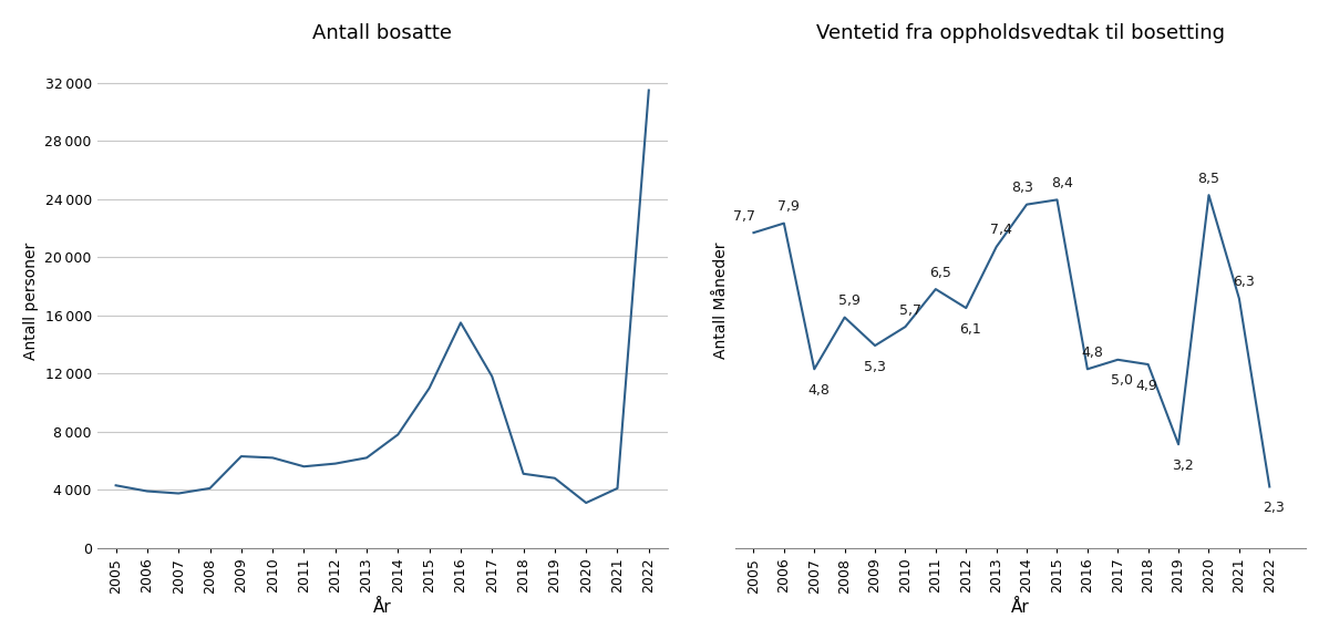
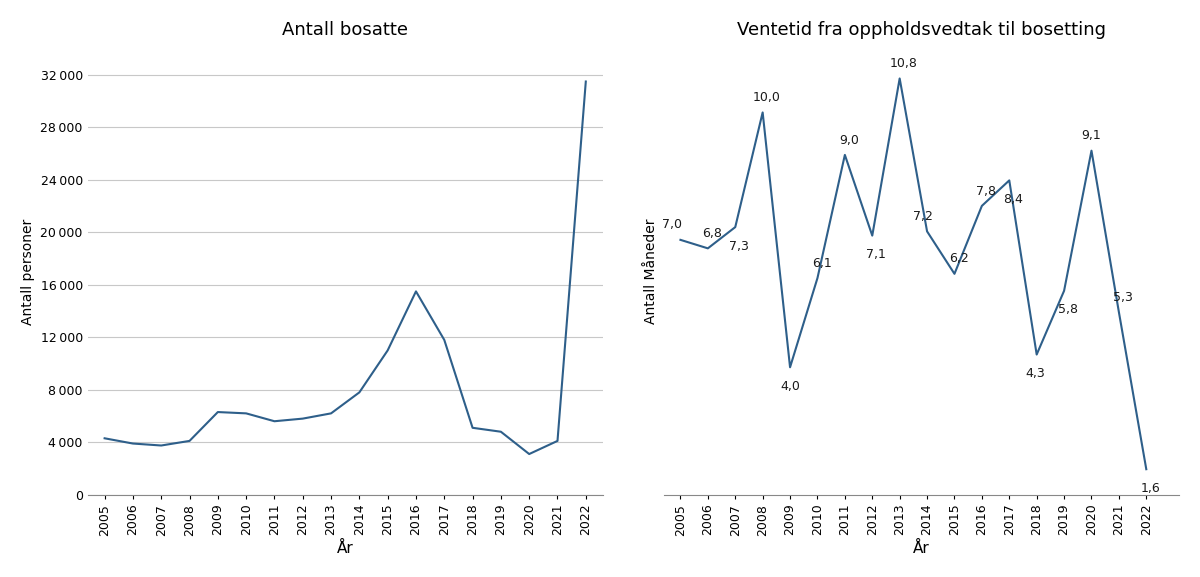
Ventetid fra oppholdsvedtak til bosetting/2005: 7,7 -> 7,0
Ventetid fra oppholdsvedtak til bosetting/2006: 7,9 -> 6,8
Ventetid fra oppholdsvedtak til bosetting/2007: 4,8 -> 7,3
Ventetid fra oppholdsvedtak til bosetting/2008: 5,9 -> 10,0
Ventetid fra oppholdsvedtak til bosetting/2009: 5,3 -> 4,0
Ventetid fra oppholdsvedtak til bosetting/2010: 5,7 -> 6,1
Ventetid fra oppholdsvedtak til bosetting/2011: 6,5 -> 9,0
Ventetid fra oppholdsvedtak til bosetting/2012: 6,1 -> 7,1
Ventetid fra oppholdsvedtak til bosetting/2013: 7,4 -> 10,8
Ventetid fra oppholdsvedtak til bosetting/2014: 8,3 -> 7,2
Ventetid fra oppholdsvedtak til bosetting/2015: 8,4 -> 6,2
Ventetid fra oppholdsvedtak til bosetting/2016: 4,8 -> 7,8
Ventetid fra oppholdsvedtak til bosetting/2017: 5,0 -> 8,4
Ventetid fra oppholdsvedtak til bosetting/2018: 4,9 -> 4,3
Ventetid fra oppholdsvedtak til bosetting/2019: 3,2 -> 5,8
Ventetid fra oppholdsvedtak til bosetting/2020: 8,5 -> 9,1
Ventetid fra oppholdsvedtak til bosetting/2021: 6,3 -> 5,3
Ventetid fra oppholdsvedtak til bosetting/2022: 2,3 -> 1,6
